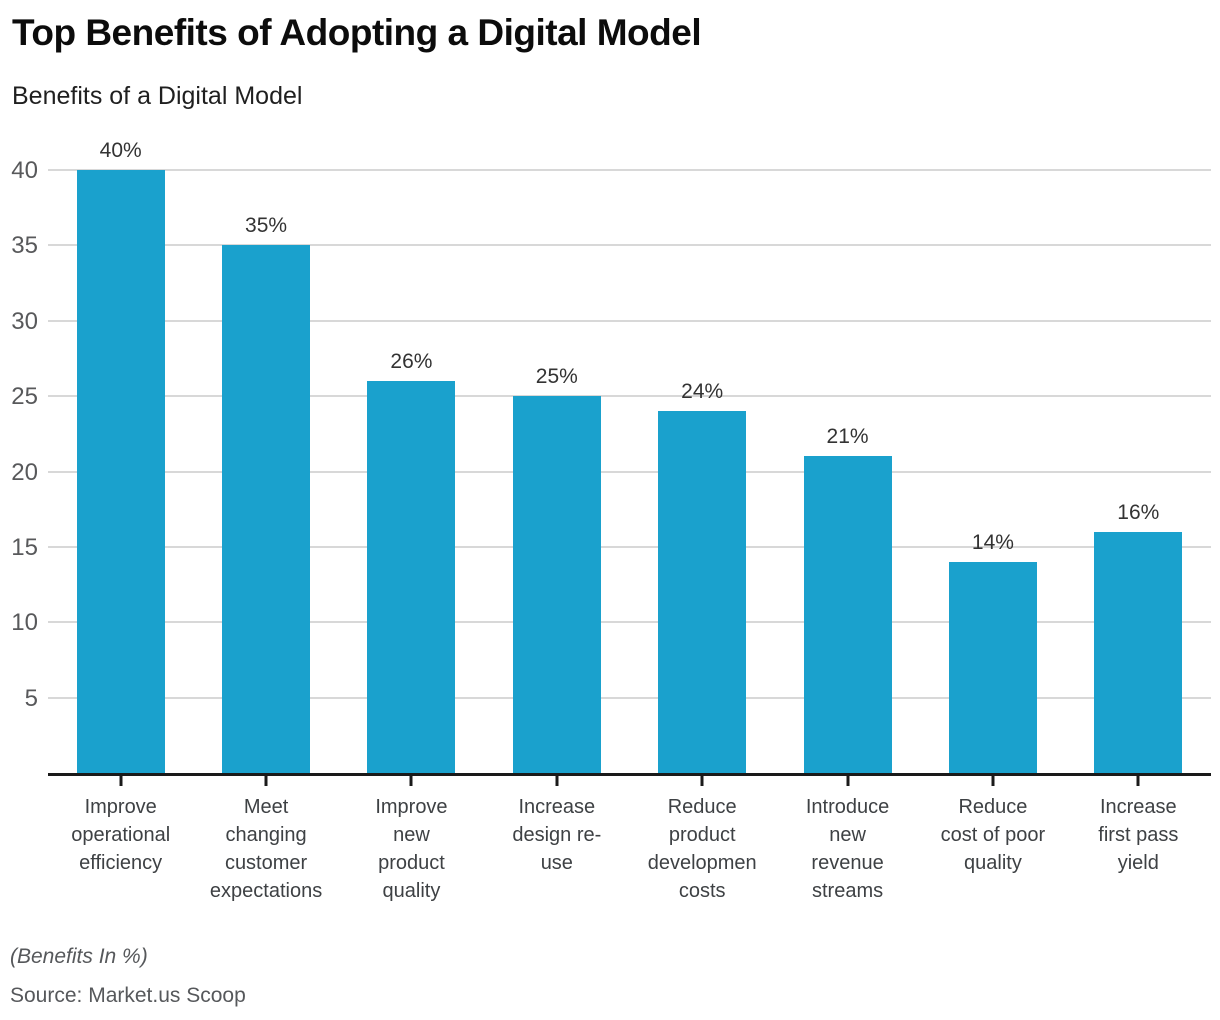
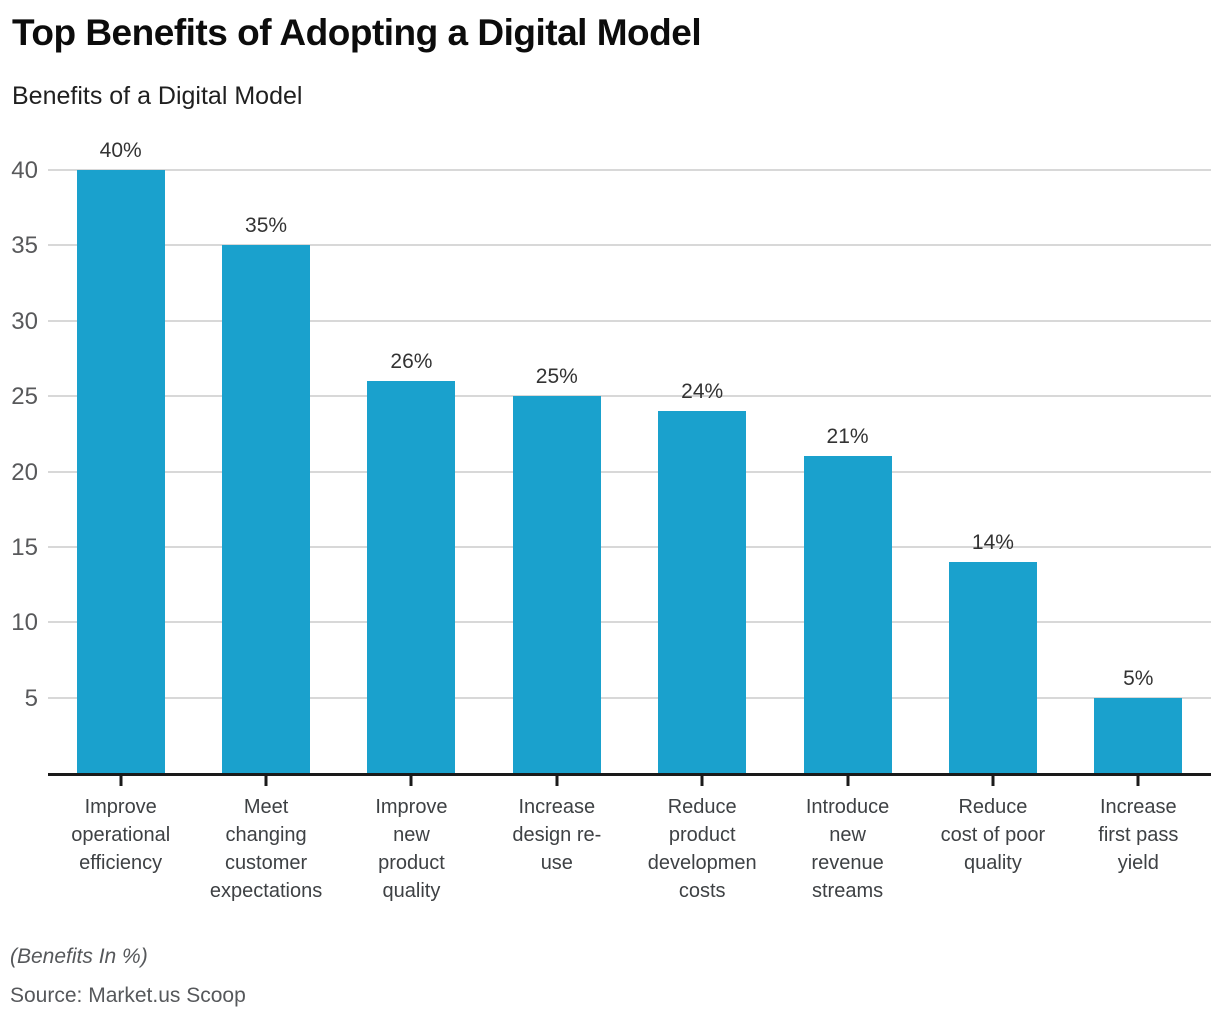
Increase first pass yield: 16% -> 5%
